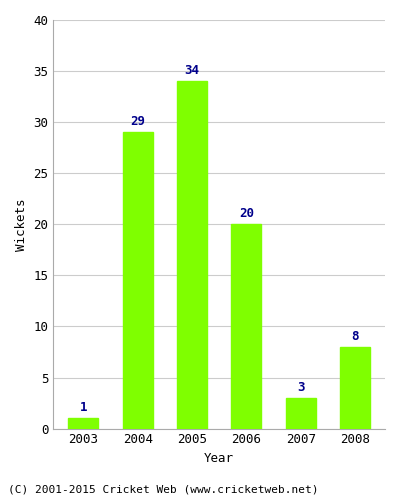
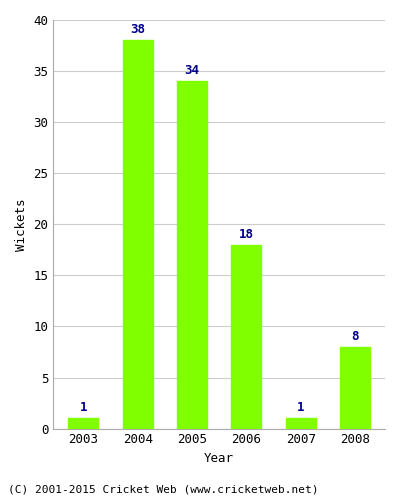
2004: 29 -> 38
2006: 20 -> 18
2007: 3 -> 1
